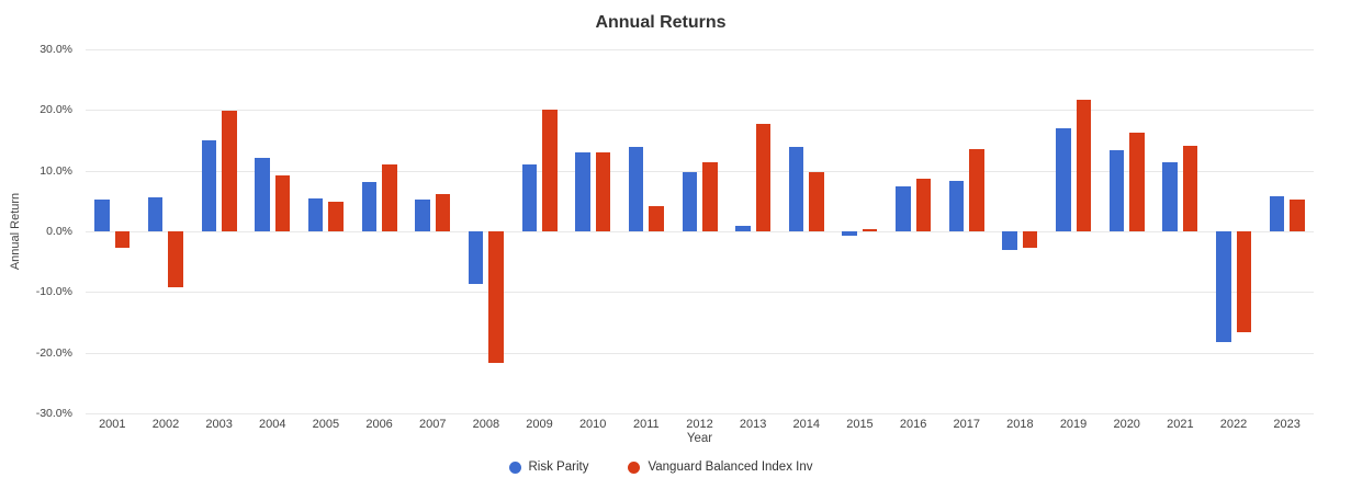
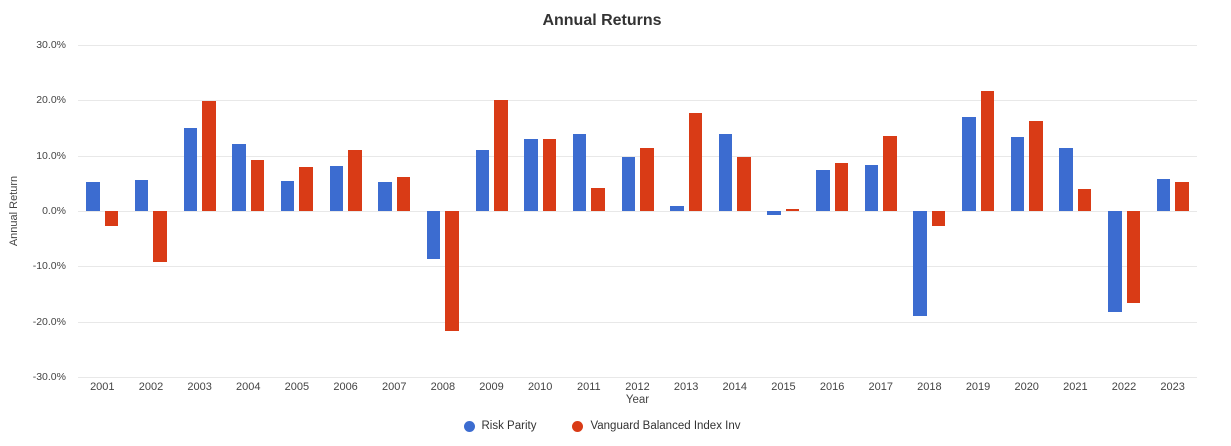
Vanguard Balanced Index Inv/2005: 5% -> 8%
Risk Parity/2018: -3% -> -19%
Vanguard Balanced Index Inv/2021: 14% -> 4%
